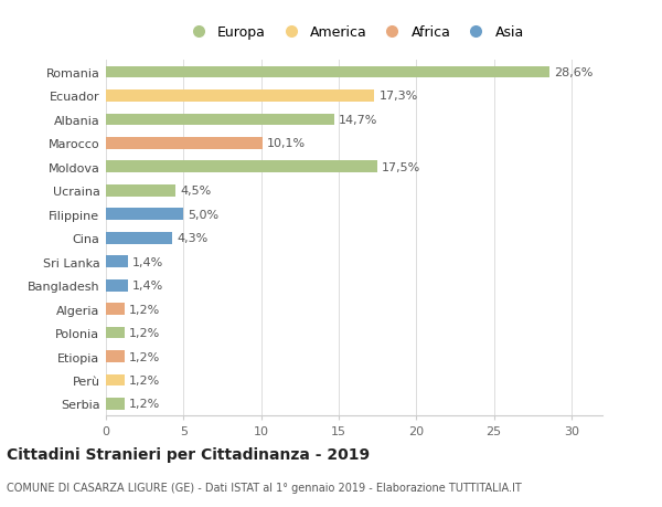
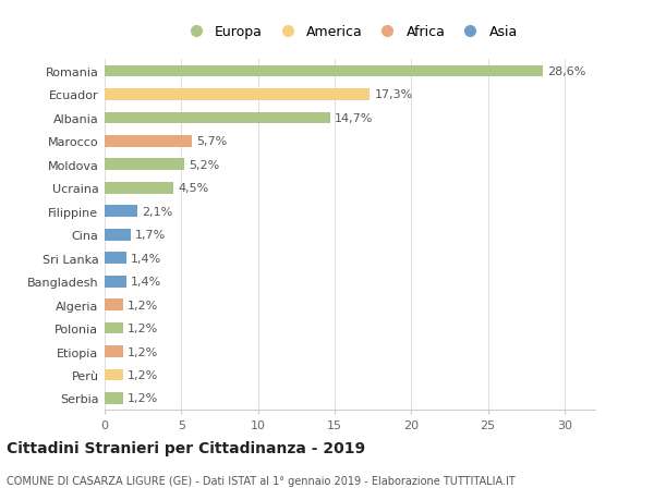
Marocco: 10,1% -> 5,7%
Moldova: 17,5% -> 5,2%
Filippine: 5,0% -> 2,1%
Cina: 4,3% -> 1,7%
